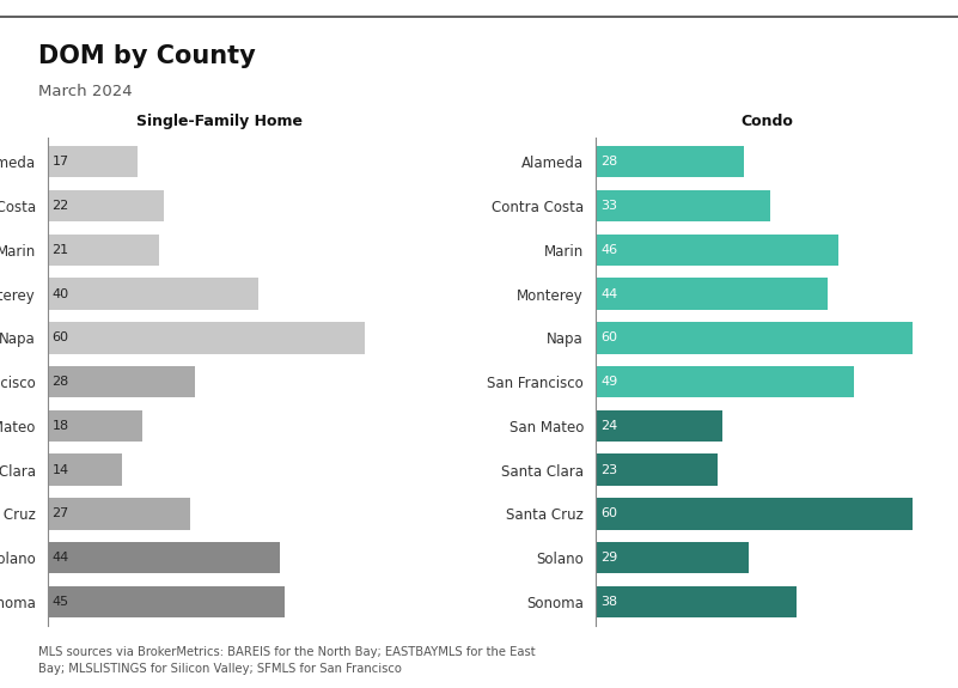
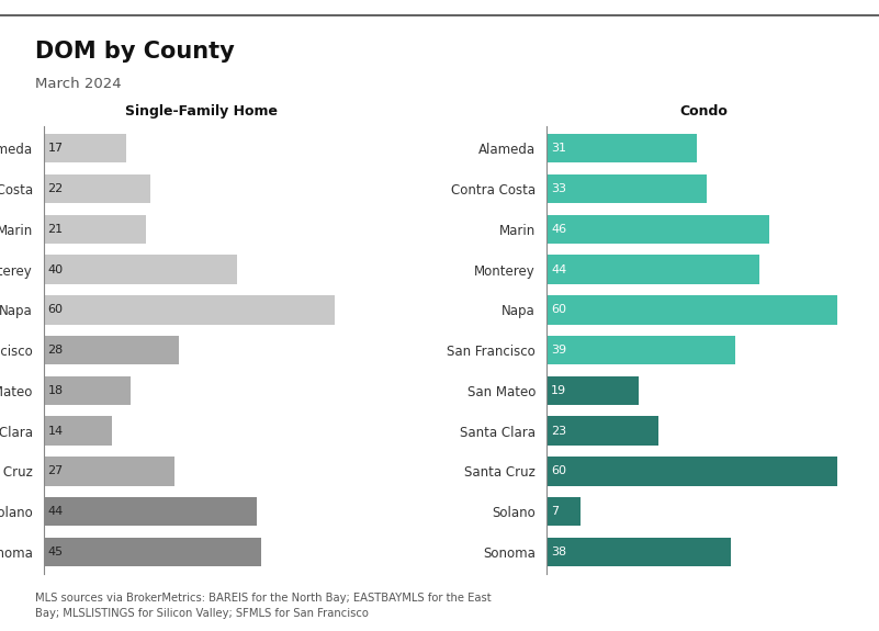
Condo/Alameda: 28 -> 31
Condo/San Francisco: 49 -> 39
Condo/San Mateo: 24 -> 19
Condo/Solano: 29 -> 7
